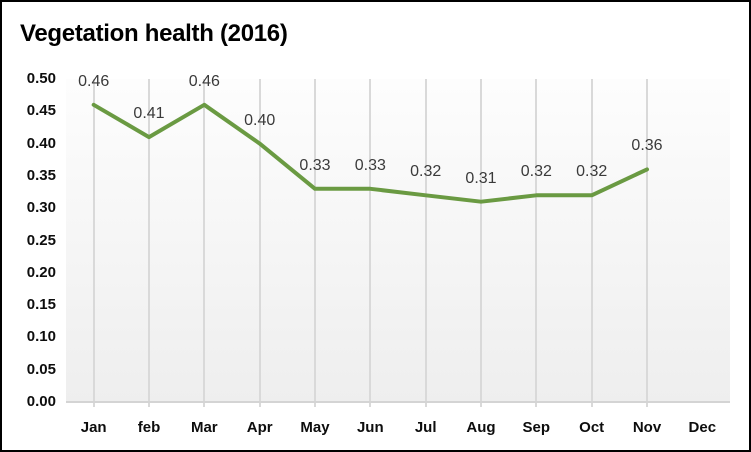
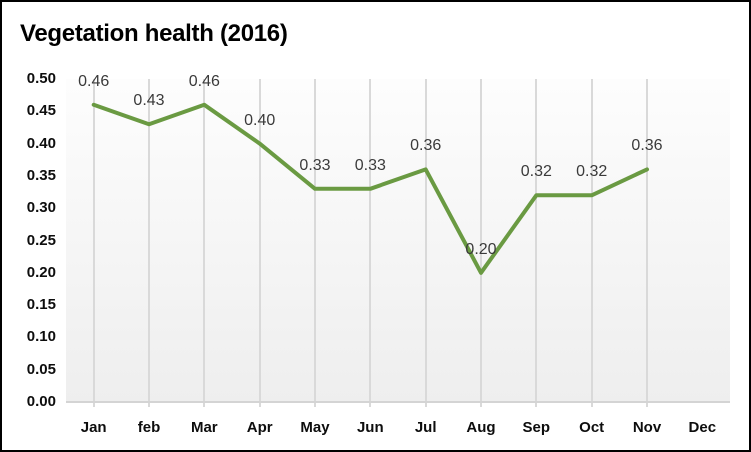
feb: 0.41 -> 0.43
Jul: 0.32 -> 0.36
Aug: 0.31 -> 0.20
